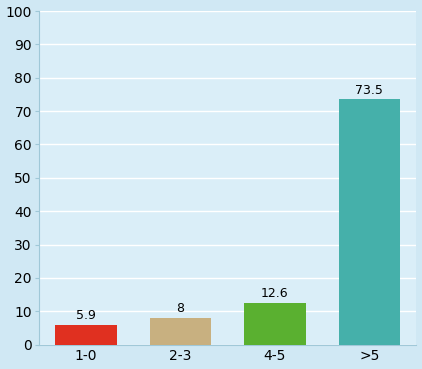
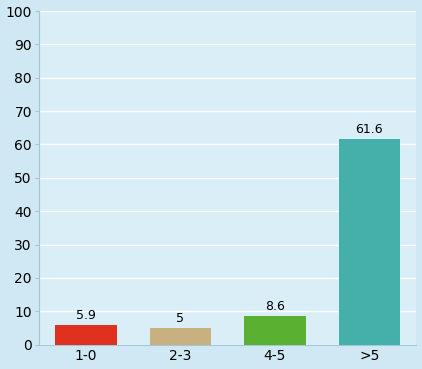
2-3: 8 -> 5
4-5: 12.6 -> 8.6
>5: 73.5 -> 61.6
